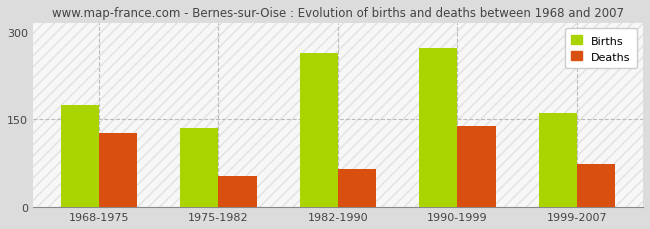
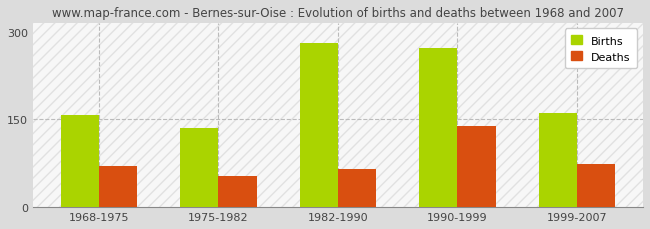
Births/1968-1975: 174 -> 157
Deaths/1968-1975: 126 -> 70
Births/1982-1990: 264 -> 281
